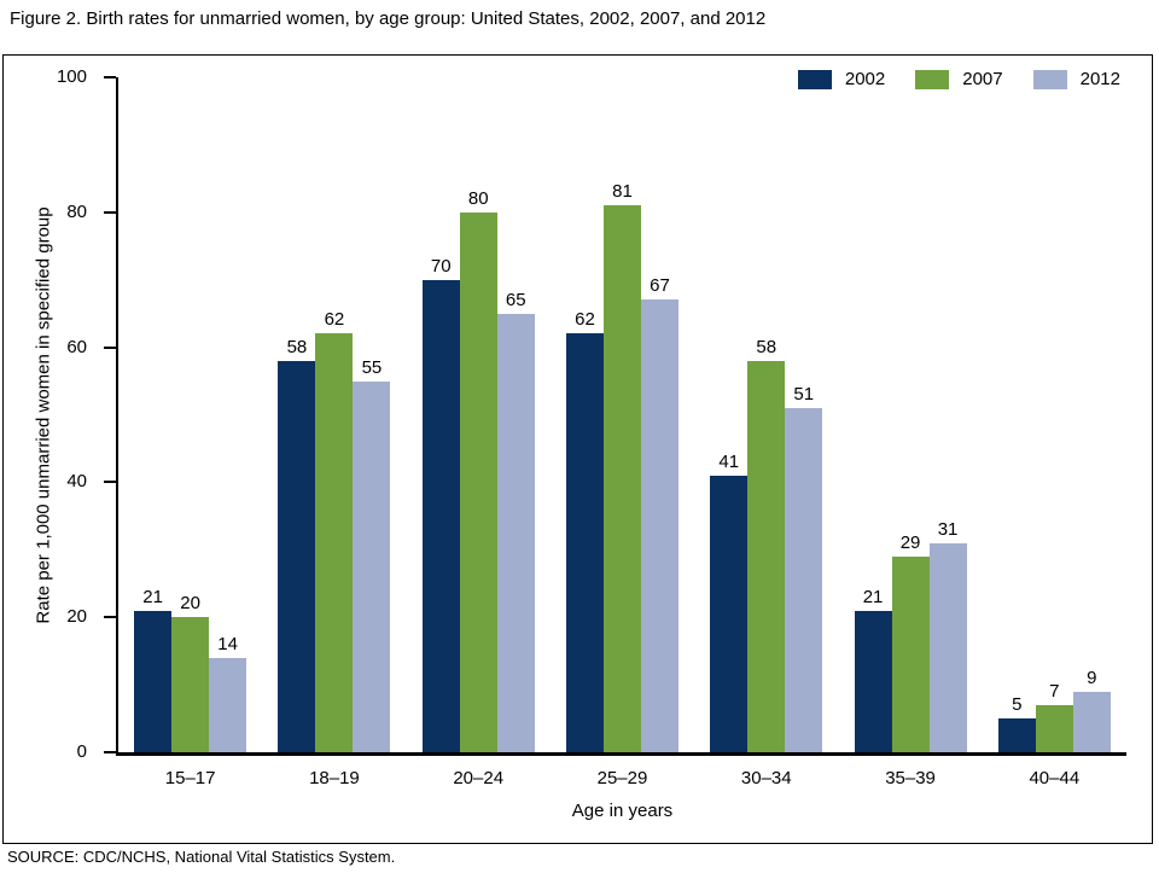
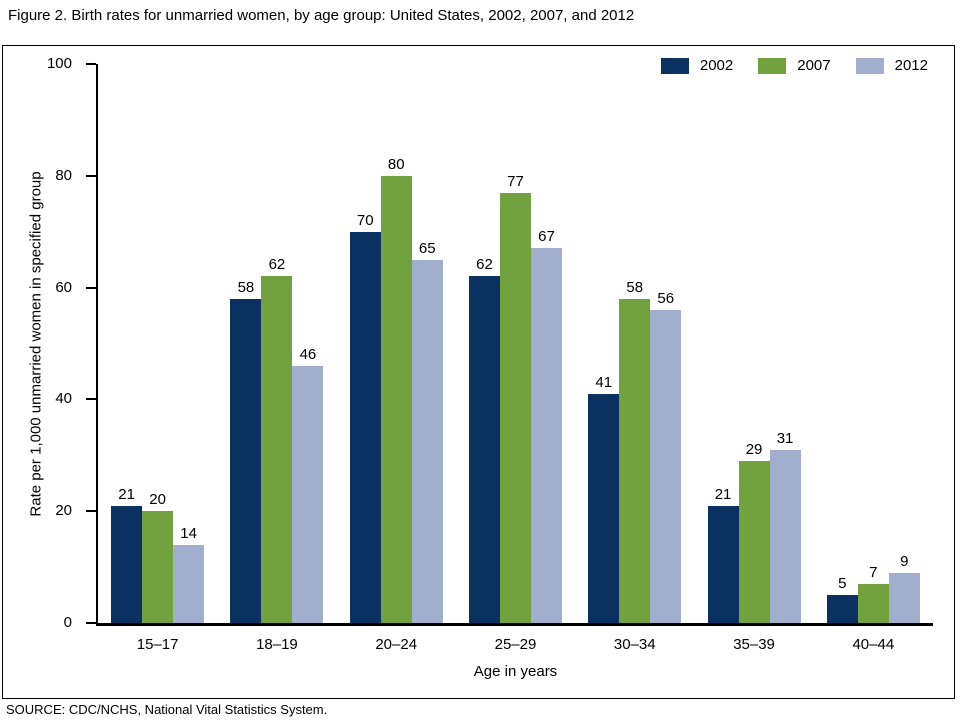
2012/18–19: 55 -> 46
2007/25–29: 81 -> 77
2012/30–34: 51 -> 56
